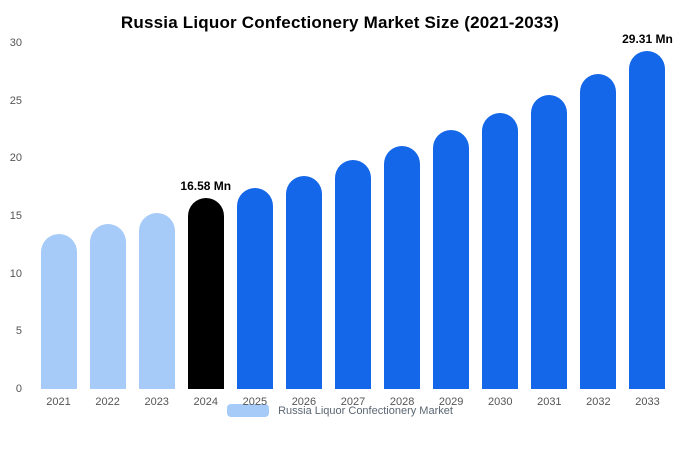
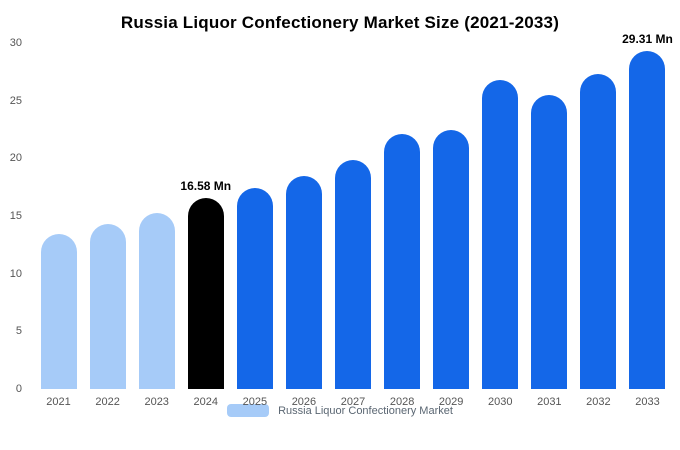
2028: 21.1 -> 22.1
2030: 23.9 -> 26.8
